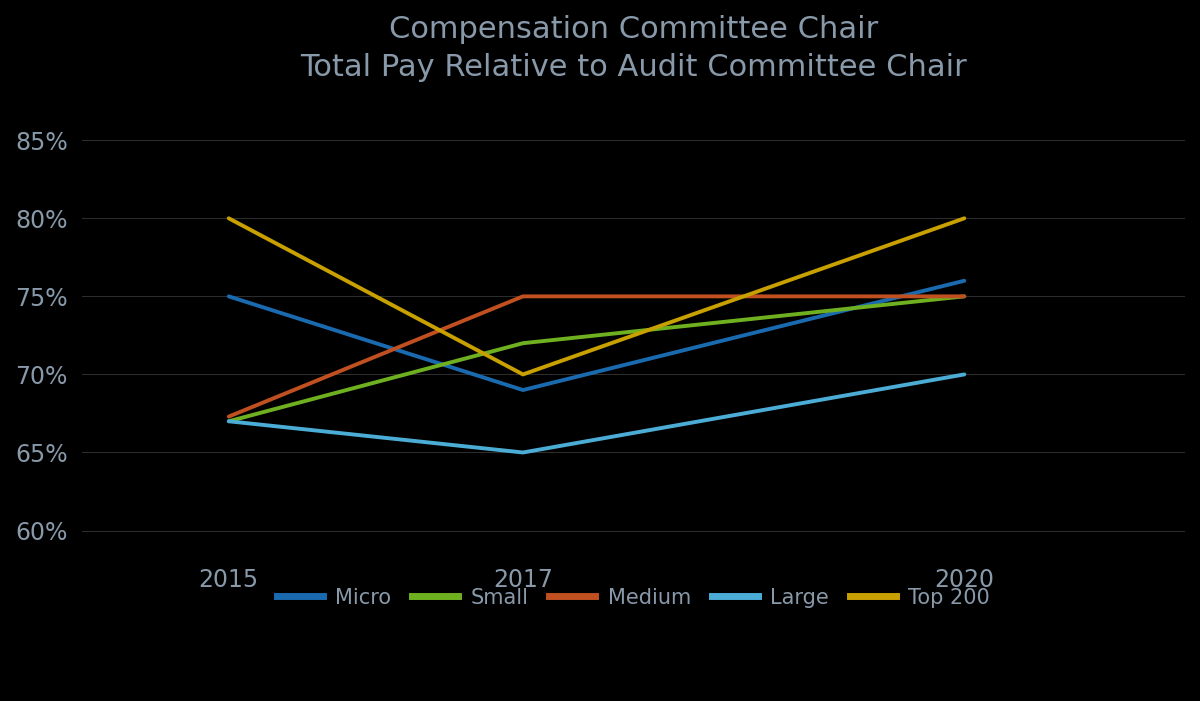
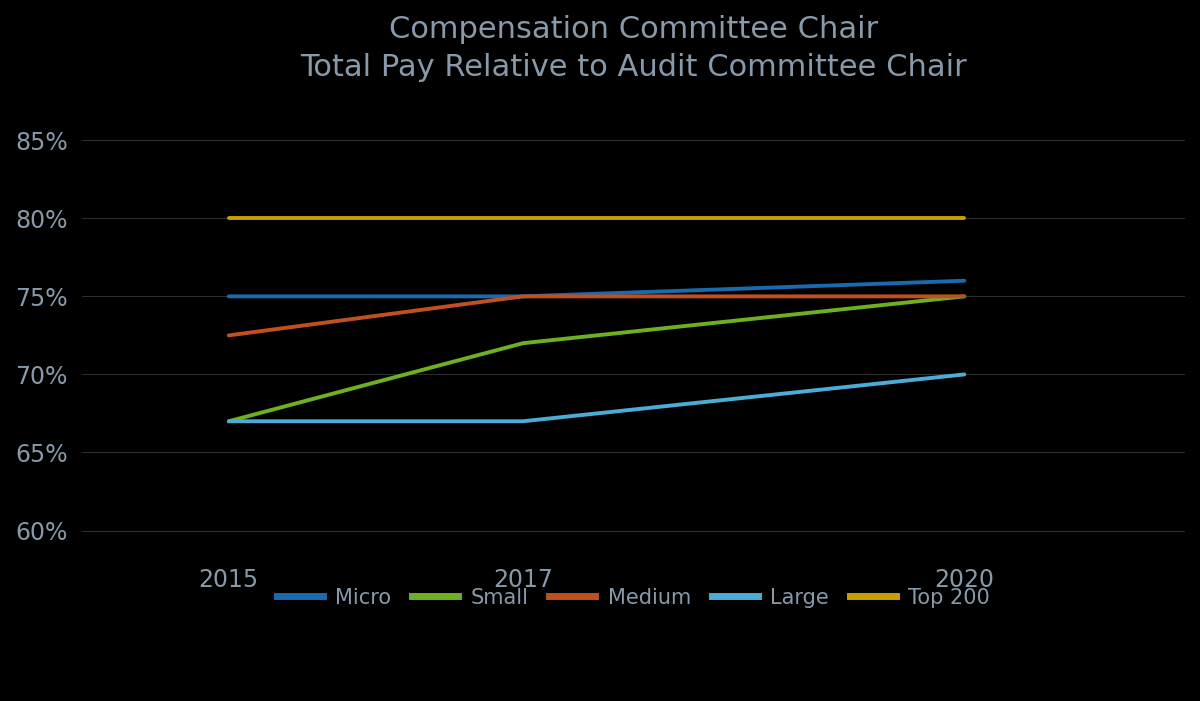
Medium/2015: 67.3% -> 72.5%
Micro/2017: 69% -> 75%
Large/2017: 65% -> 67%
Top 200/2017: 70% -> 80%
